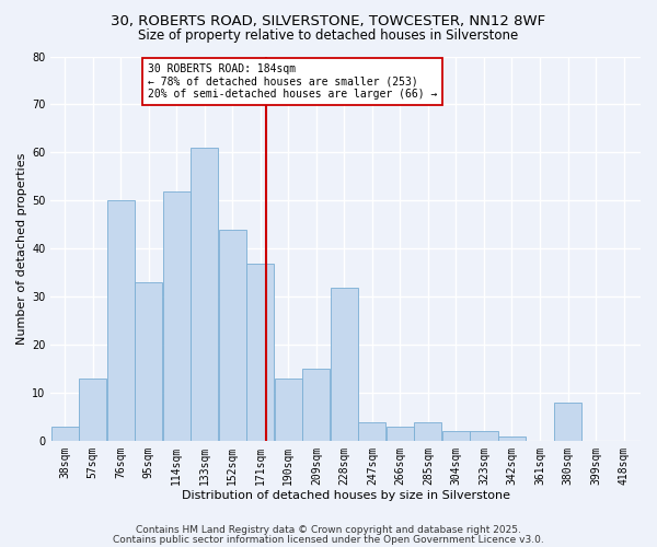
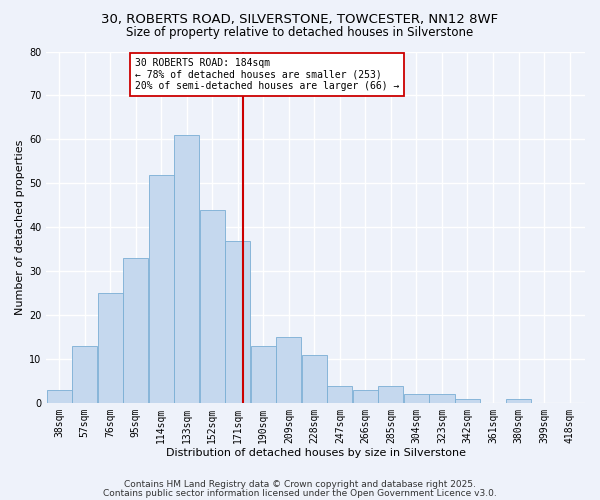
76sqm: 50 -> 25
228sqm: 32 -> 11
380sqm: 8 -> 1
